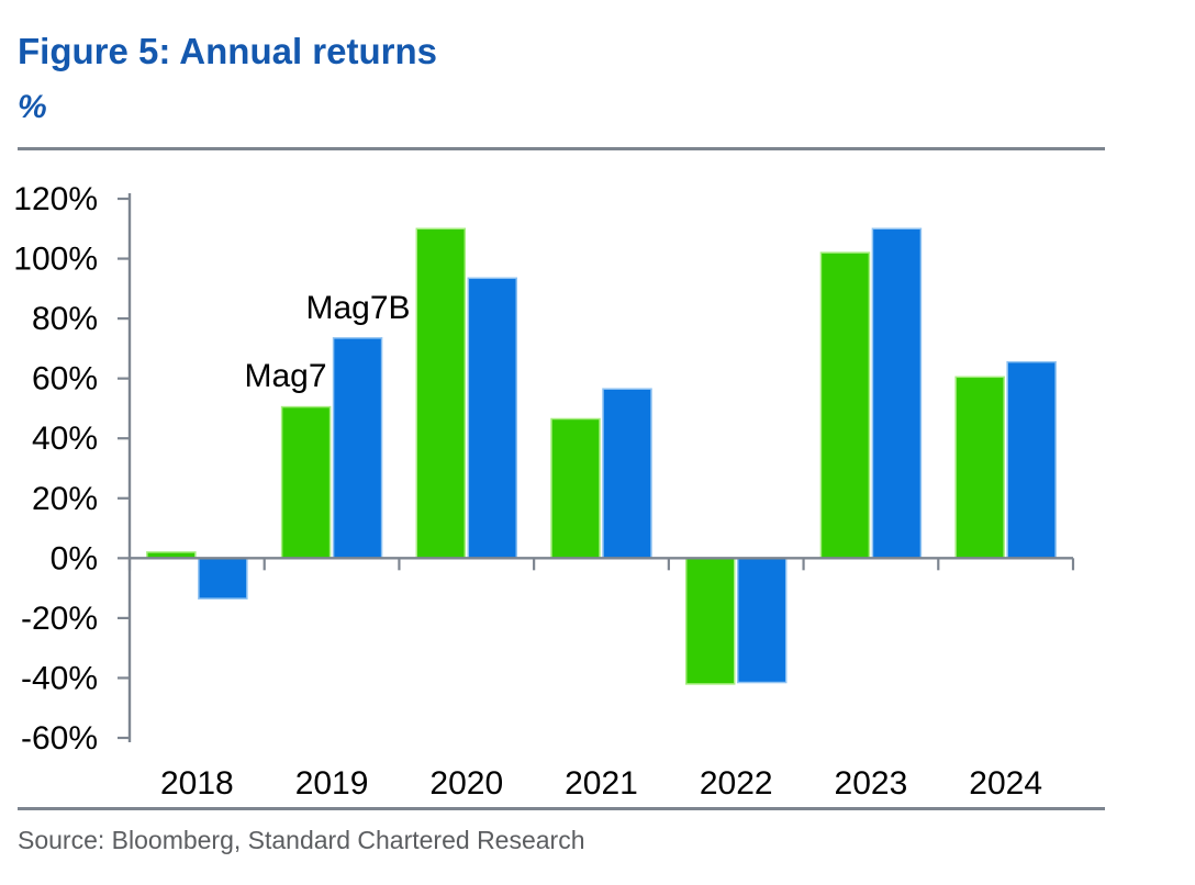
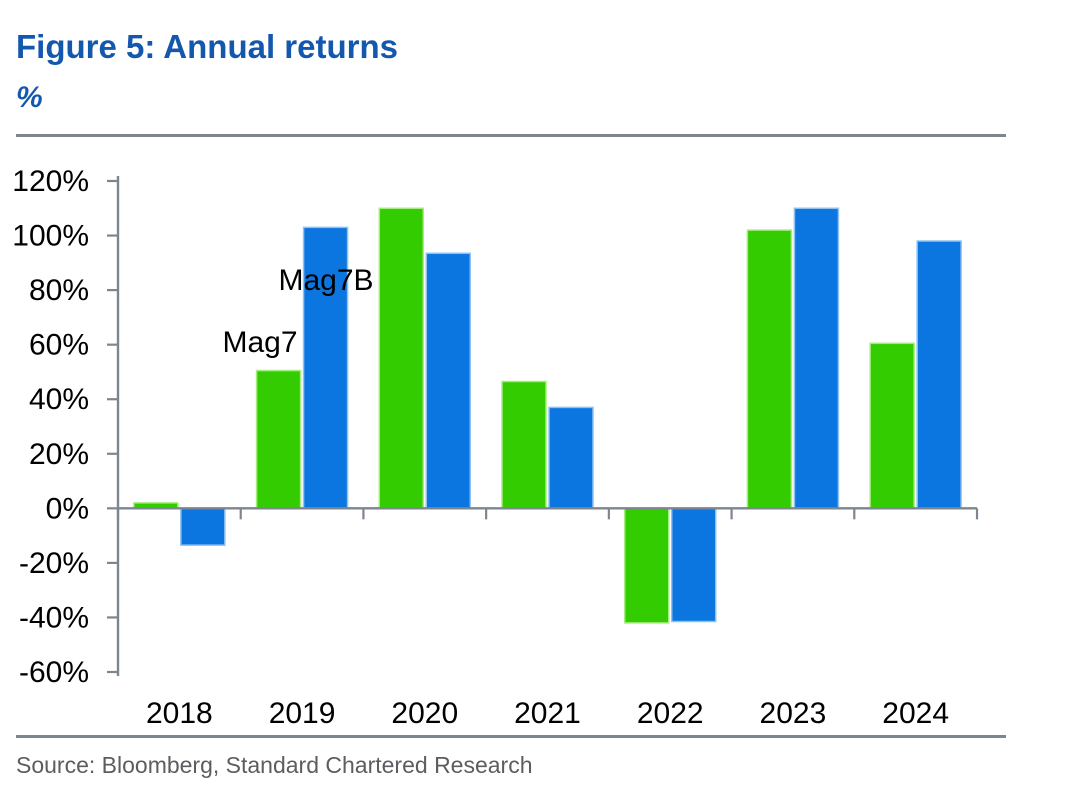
Mag7B/2019: 74% -> 103%
Mag7B/2021: 56% -> 37%
Mag7B/2024: 66% -> 98%
